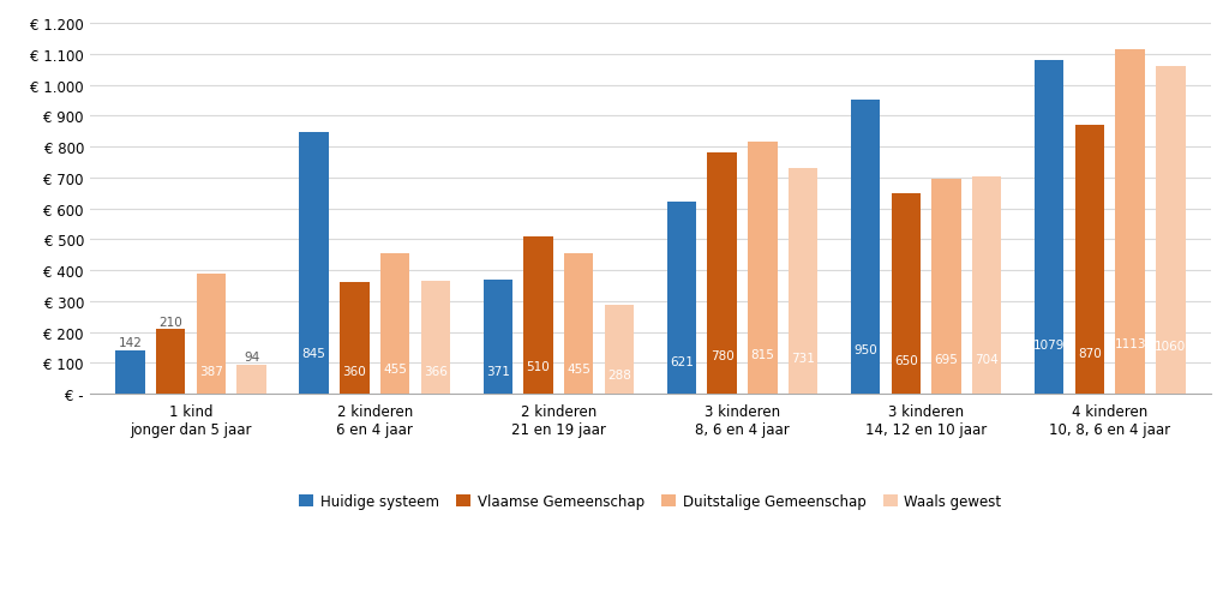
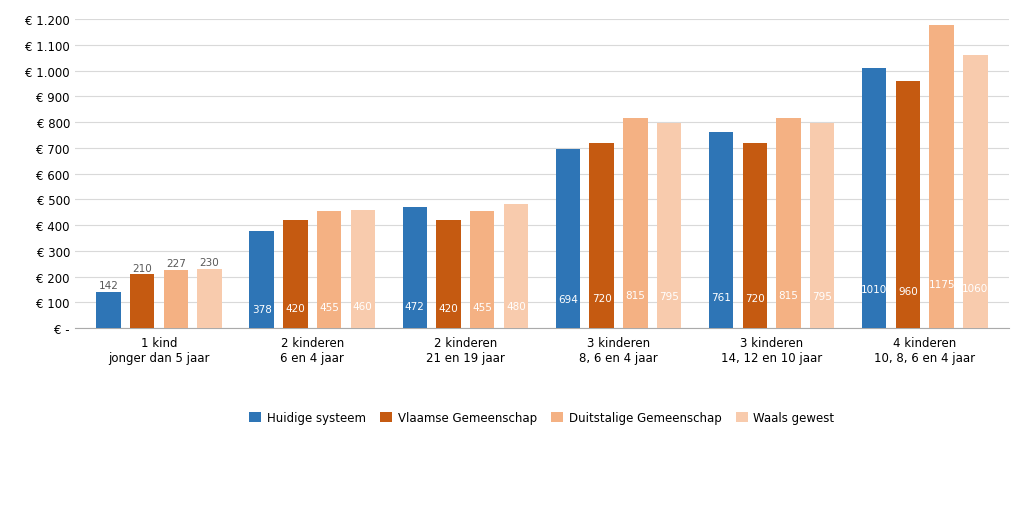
Duitstalige Gemeenschap/1 kind jonger dan 5 jaar: 387 -> 227
Waals gewest/1 kind jonger dan 5 jaar: 94 -> 230
Huidige systeem/2 kinderen 6 en 4 jaar: 845 -> 378
Vlaamse Gemeenschap/2 kinderen 6 en 4 jaar: 360 -> 420
Waals gewest/2 kinderen 6 en 4 jaar: 366 -> 460
Huidige systeem/2 kinderen 21 en 19 jaar: 371 -> 472
Vlaamse Gemeenschap/2 kinderen 21 en 19 jaar: 510 -> 420
Waals gewest/2 kinderen 21 en 19 jaar: 288 -> 480
Huidige systeem/3 kinderen 8, 6 en 4 jaar: 621 -> 694
Vlaamse Gemeenschap/3 kinderen 8, 6 en 4 jaar: 780 -> 720
Waals gewest/3 kinderen 8, 6 en 4 jaar: 731 -> 795
Huidige systeem/3 kinderen 14, 12 en 10 jaar: 950 -> 761
Vlaamse Gemeenschap/3 kinderen 14, 12 en 10 jaar: 650 -> 720
Duitstalige Gemeenschap/3 kinderen 14, 12 en 10 jaar: 695 -> 815
Waals gewest/3 kinderen 14, 12 en 10 jaar: 704 -> 795
Huidige systeem/4 kinderen 10, 8, 6 en 4 jaar: 1079 -> 1010
Vlaamse Gemeenschap/4 kinderen 10, 8, 6 en 4 jaar: 870 -> 960
Duitstalige Gemeenschap/4 kinderen 10, 8, 6 en 4 jaar: 1113 -> 1175
